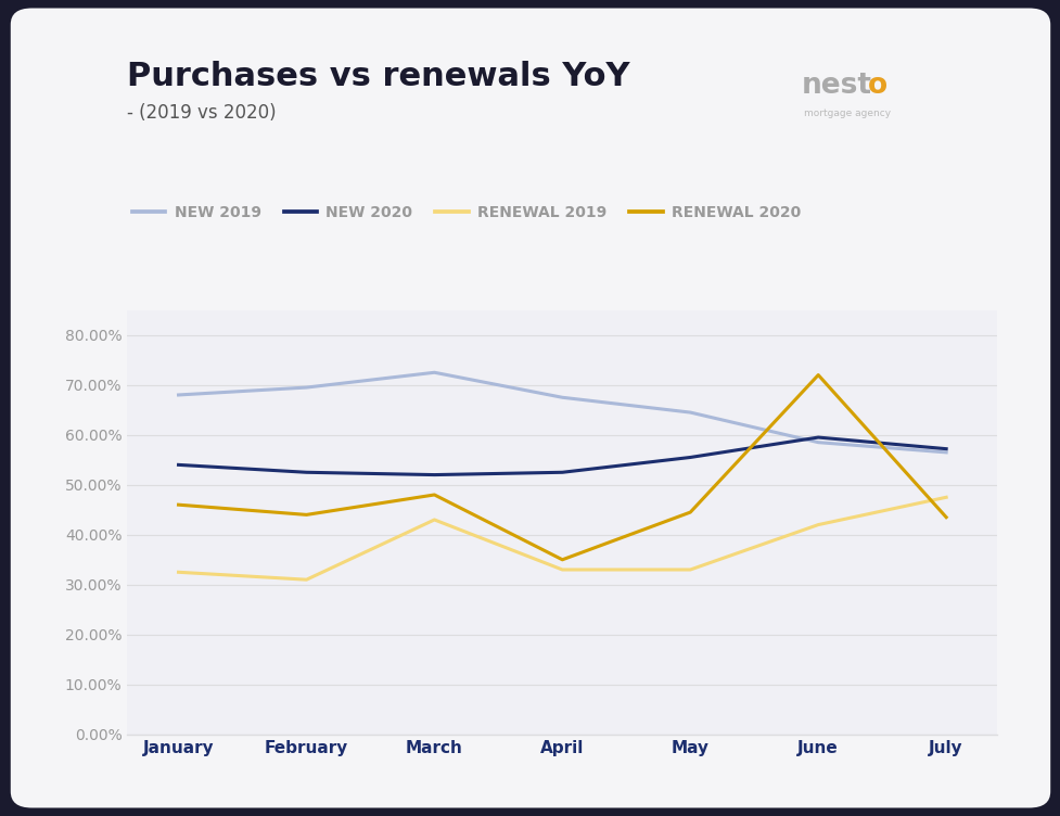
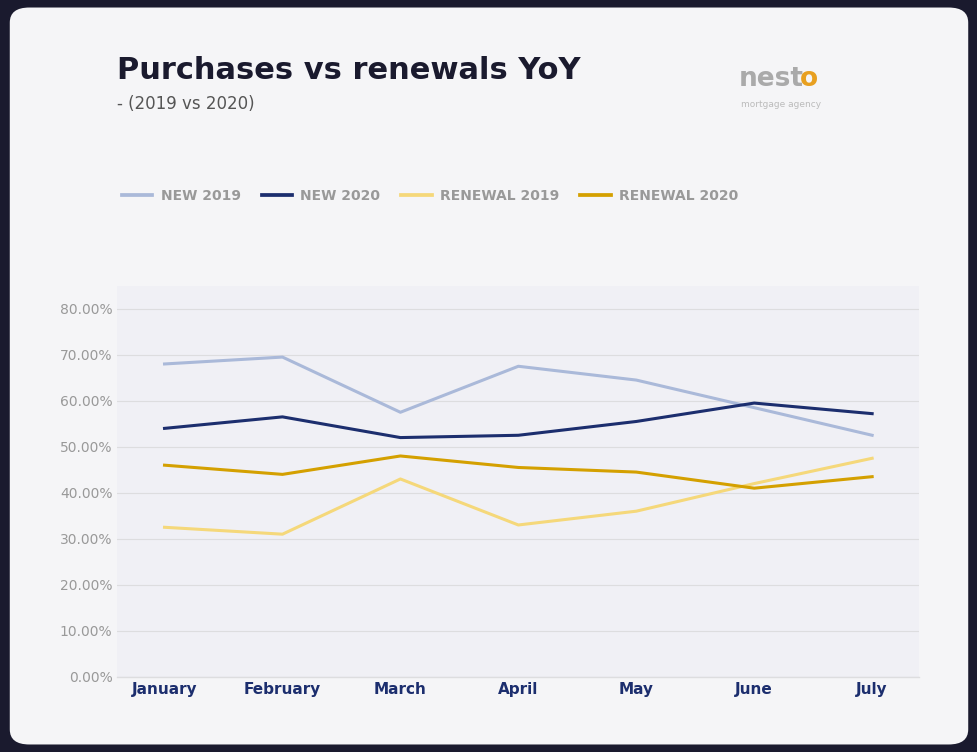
NEW 2020/February: 52.5% -> 56.5%
NEW 2019/March: 72.5% -> 57.5%
RENEWAL 2020/April: 35.0% -> 45.5%
RENEWAL 2019/May: 33.0% -> 36.0%
RENEWAL 2020/June: 72.0% -> 41.0%
NEW 2019/July: 56.5% -> 52.5%
